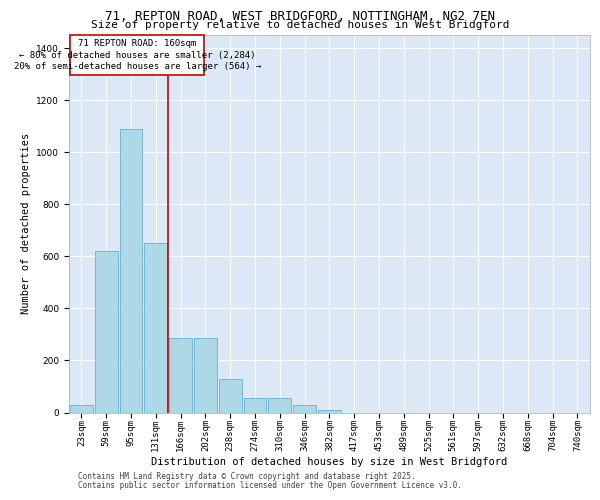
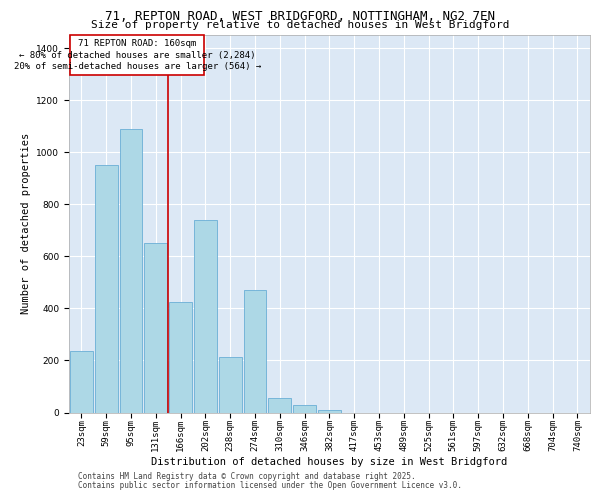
23sqm: 30 -> 235
59sqm: 620 -> 950
166sqm: 285 -> 425
202sqm: 285 -> 740
238sqm: 130 -> 215
274sqm: 55 -> 470
